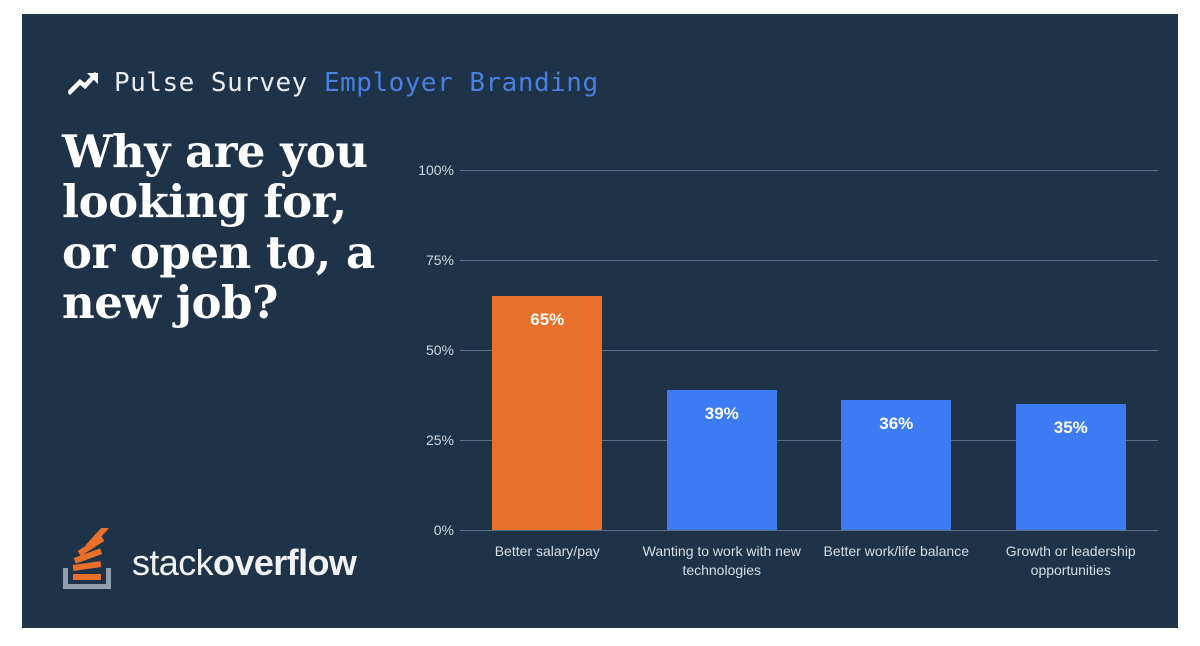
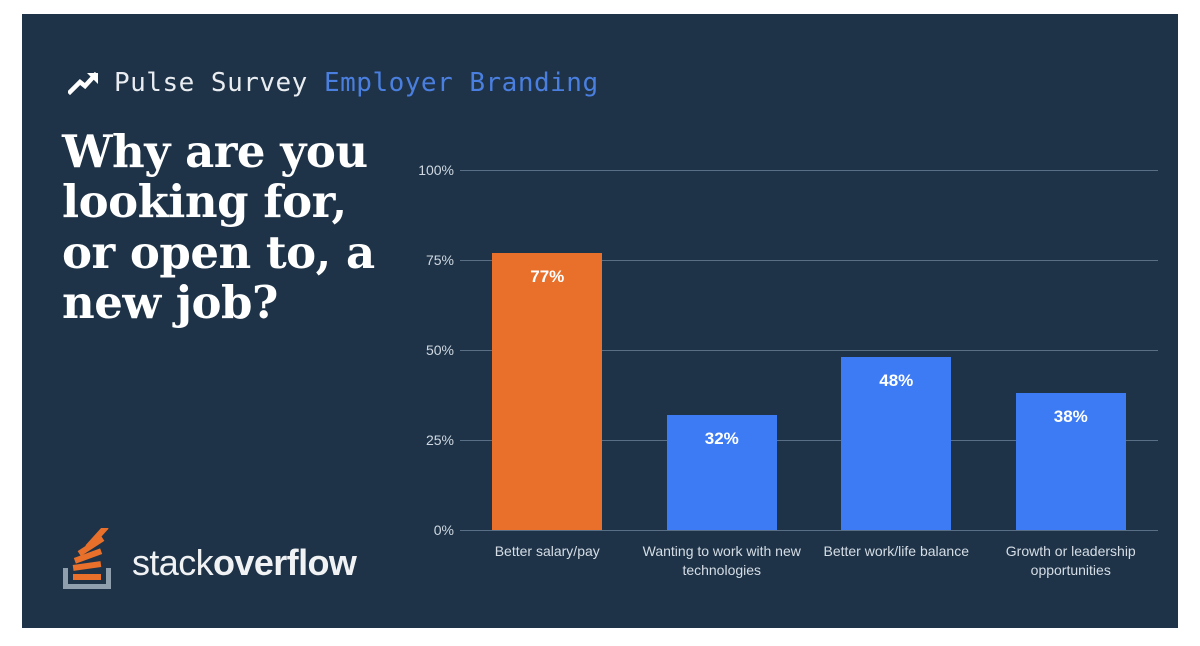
Better salary/pay: 65% -> 77%
Wanting to work with new technologies: 39% -> 32%
Better work/life balance: 36% -> 48%
Growth or leadership opportunities: 35% -> 38%
